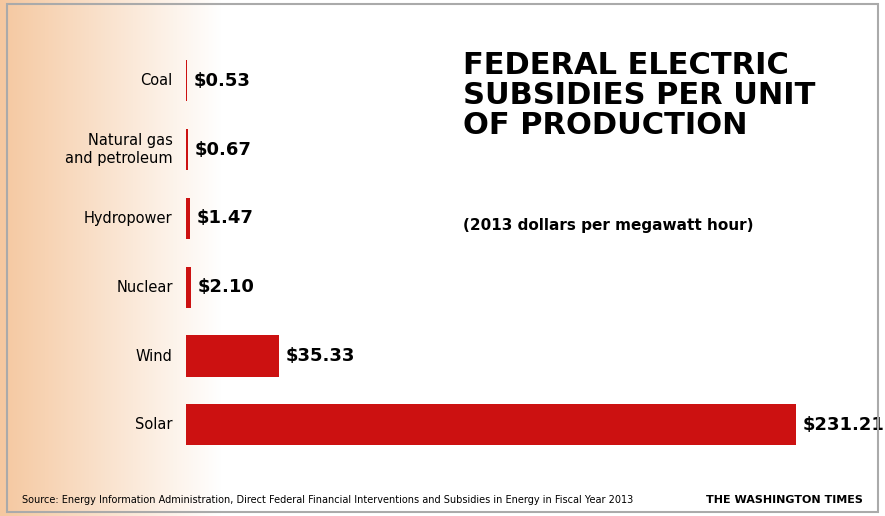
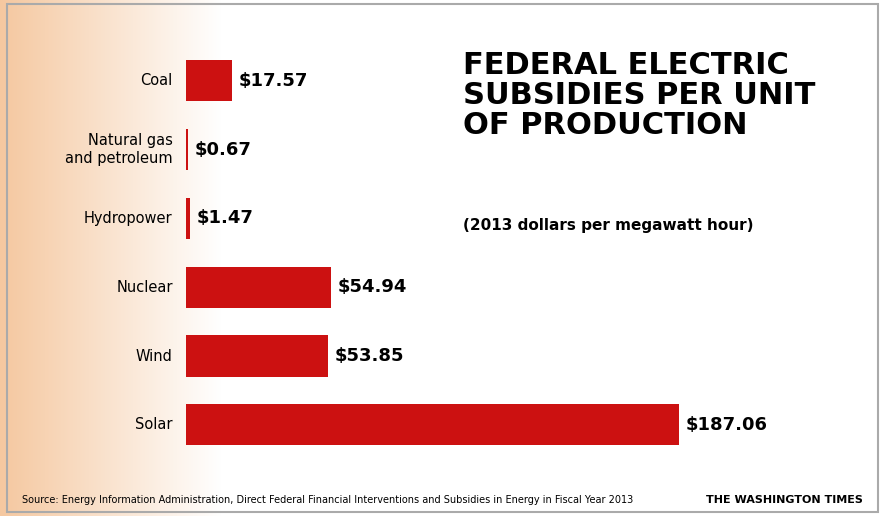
Coal: $0.53 -> $17.57
Nuclear: $2.10 -> $54.94
Wind: $35.33 -> $53.85
Solar: $231.21 -> $187.06
